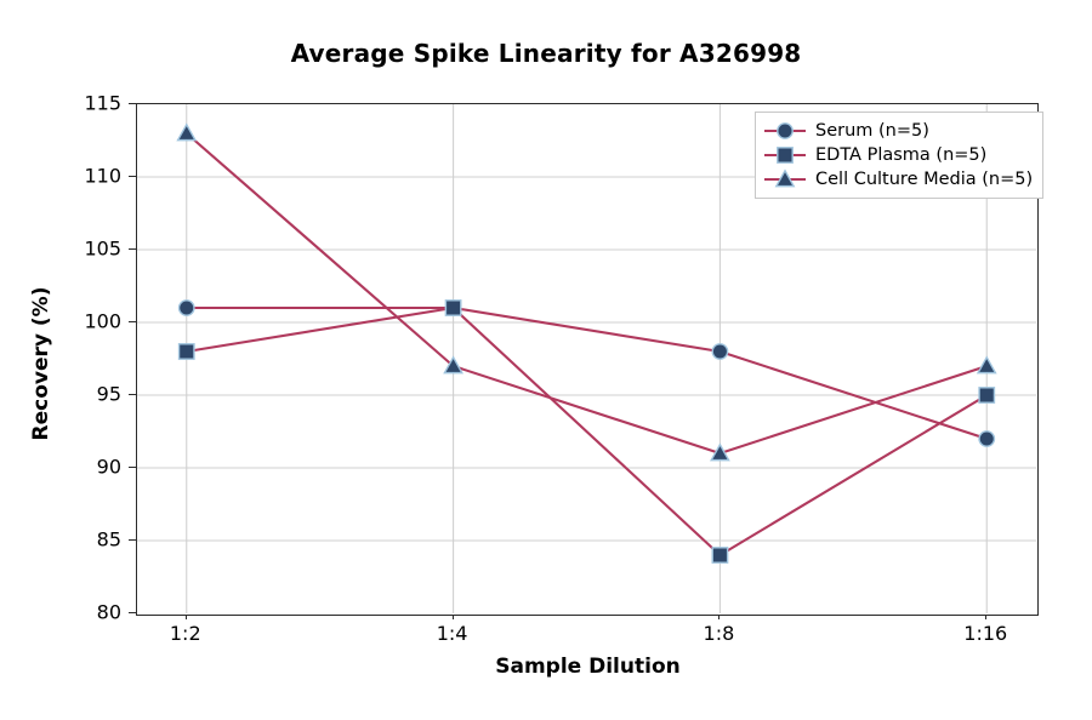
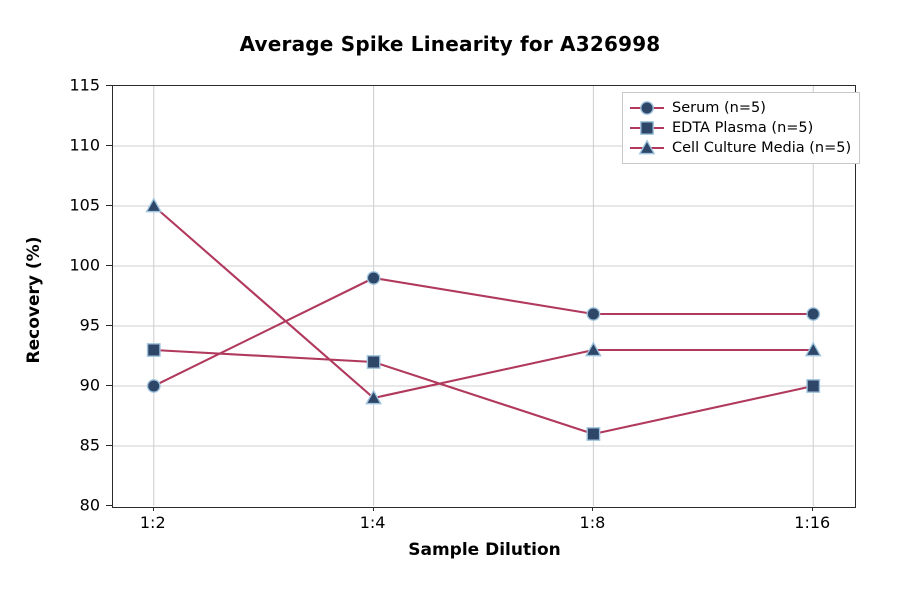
Serum (n=5)/1:2: 101 -> 90
EDTA Plasma (n=5)/1:2: 98 -> 93
Cell Culture Media (n=5)/1:2: 113 -> 105
Serum (n=5)/1:4: 101 -> 99
EDTA Plasma (n=5)/1:4: 101 -> 92
Cell Culture Media (n=5)/1:4: 97 -> 89
Serum (n=5)/1:8: 98 -> 96
EDTA Plasma (n=5)/1:8: 84 -> 86
Cell Culture Media (n=5)/1:8: 91 -> 93
Serum (n=5)/1:16: 92 -> 96
EDTA Plasma (n=5)/1:16: 95 -> 90
Cell Culture Media (n=5)/1:16: 97 -> 93
